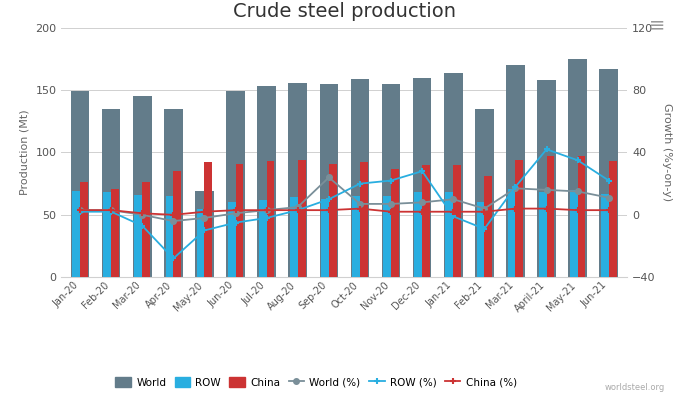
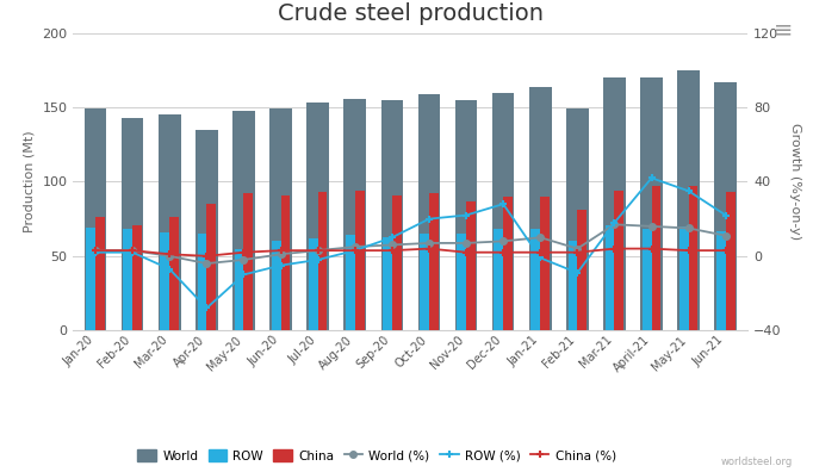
World/Feb-20: 135 -> 143
World/May-20: 69 -> 148
World (%)/Sep-20: 24 -> 6
World/Feb-21: 135 -> 149
World/April-21: 158 -> 170
